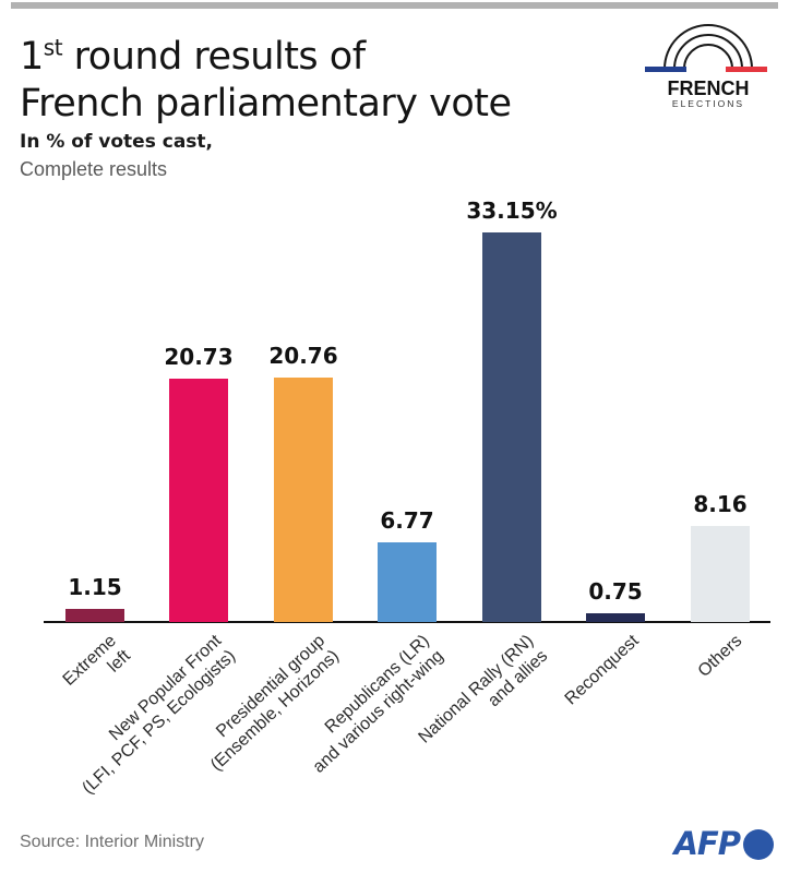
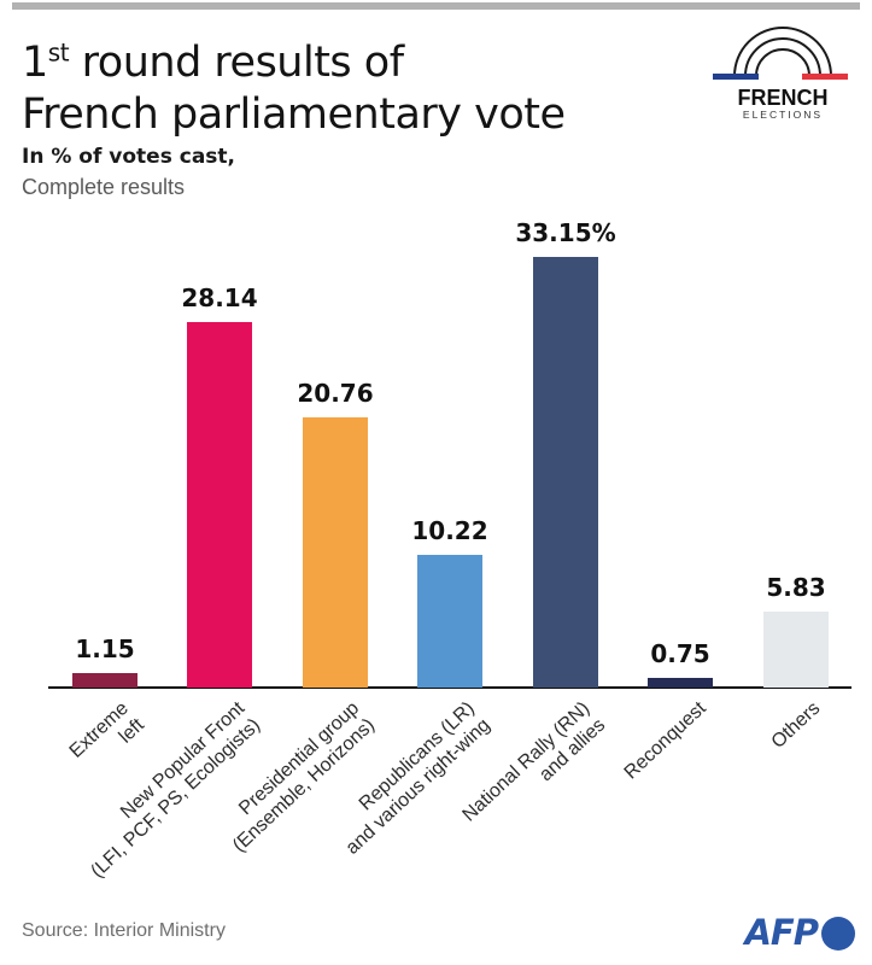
New Popular Front (LFI, PCF, PS, Ecologists): 20.73 -> 28.14
Republicans (LR) and various right-wing: 6.77 -> 10.22
Others: 8.16 -> 5.83
